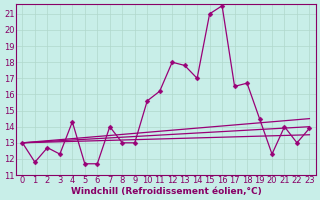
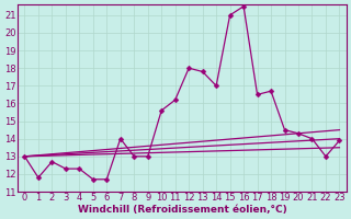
4: 14.3 -> 12.3
20: 12.3 -> 14.3
